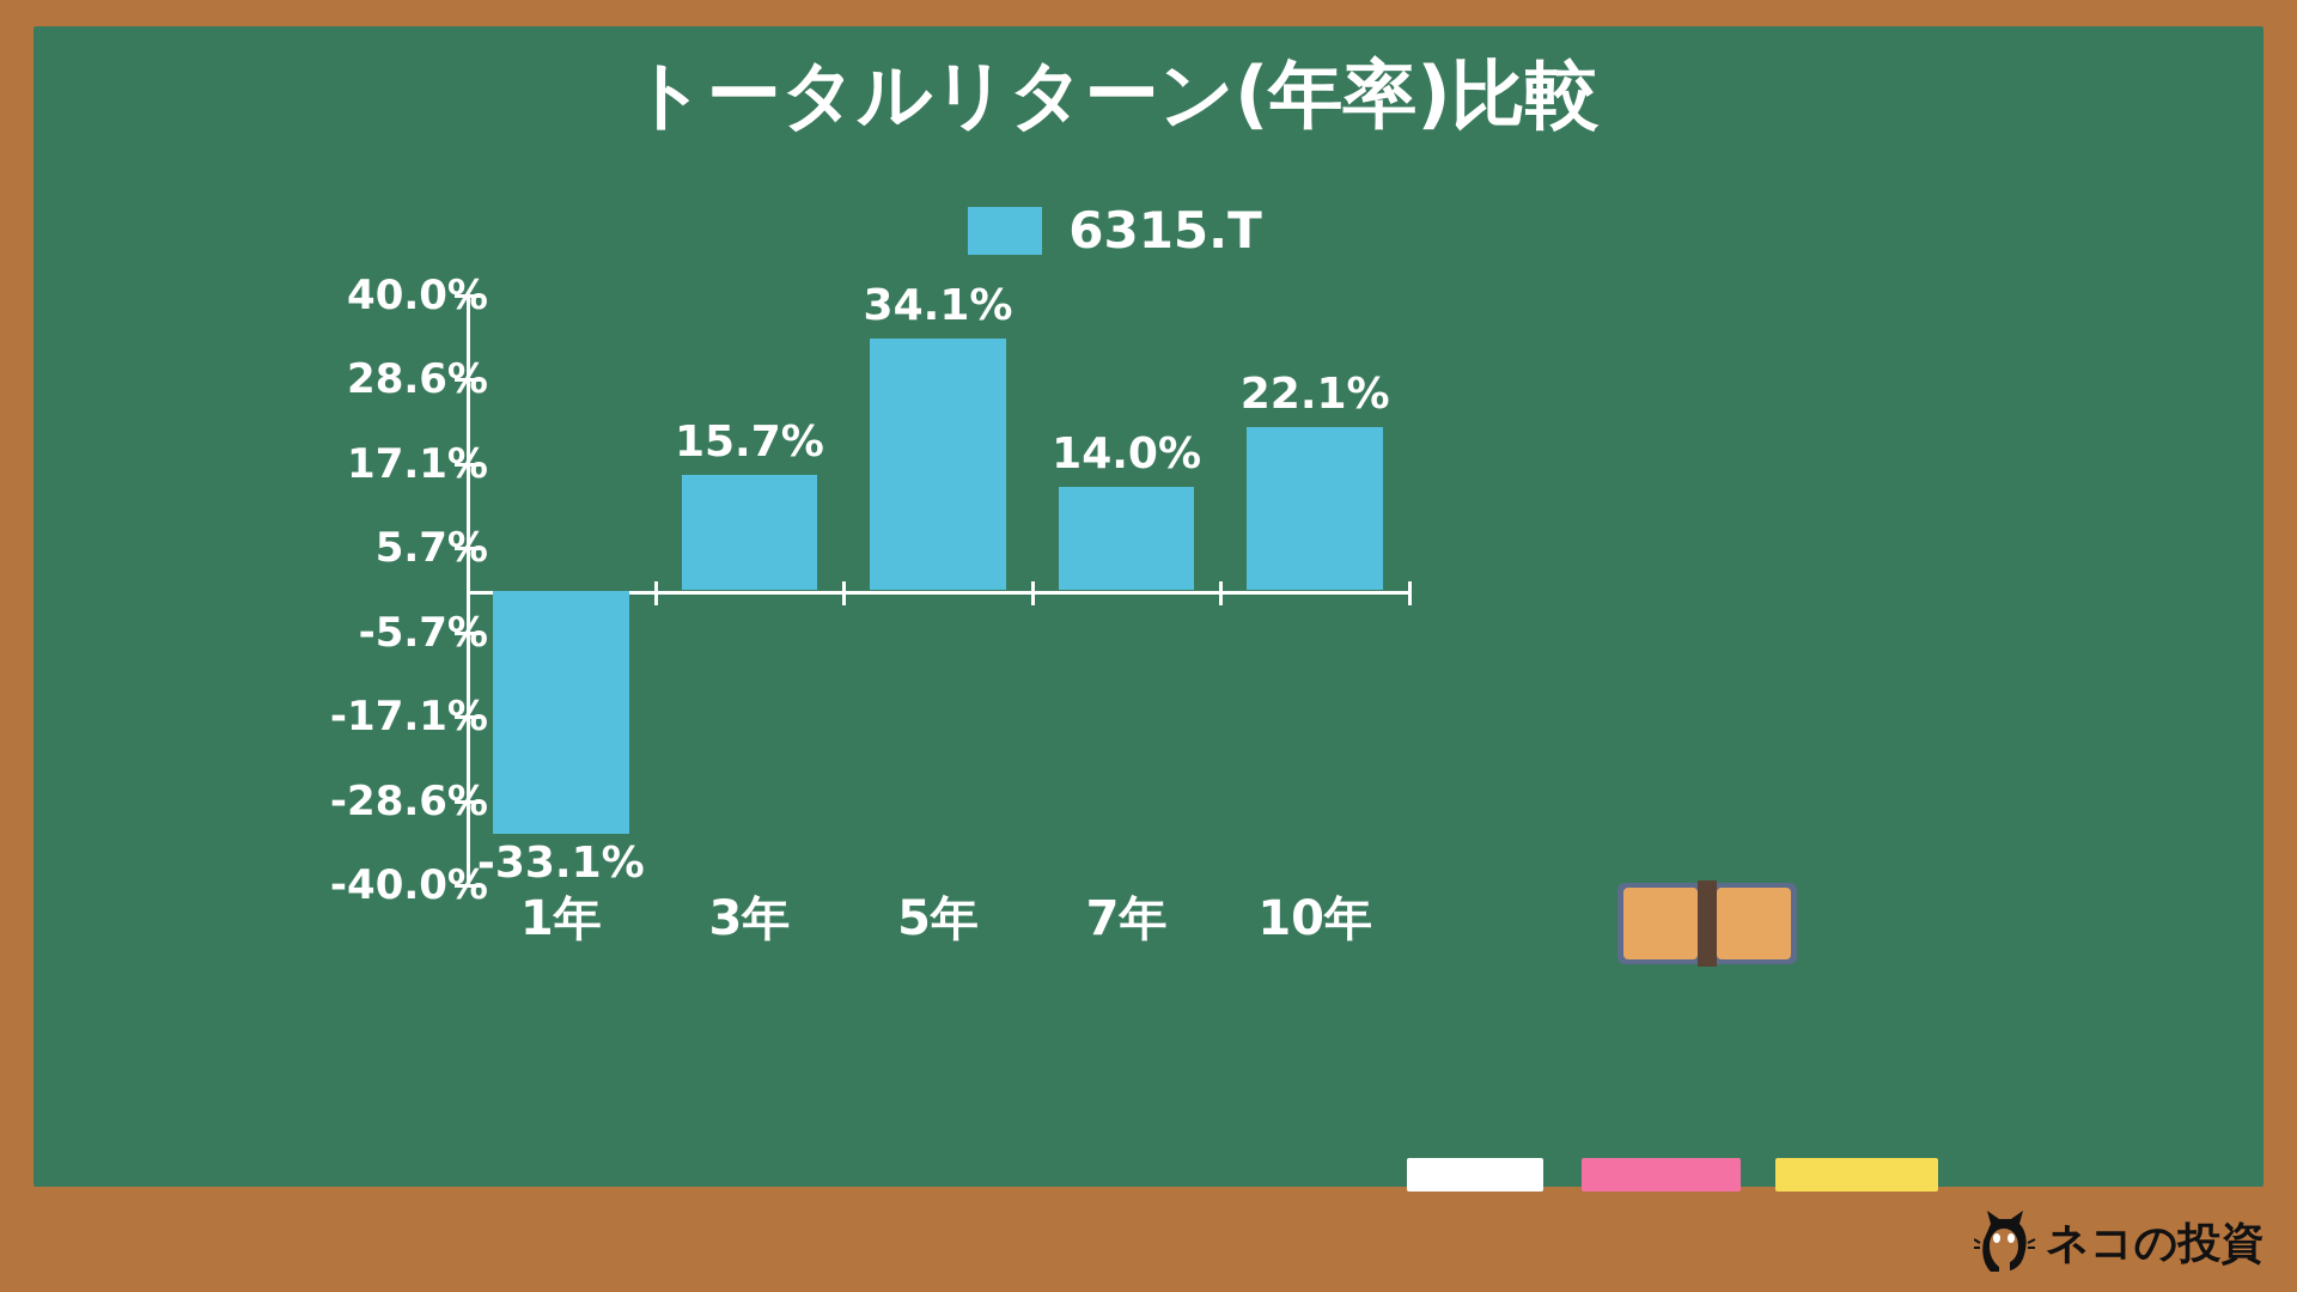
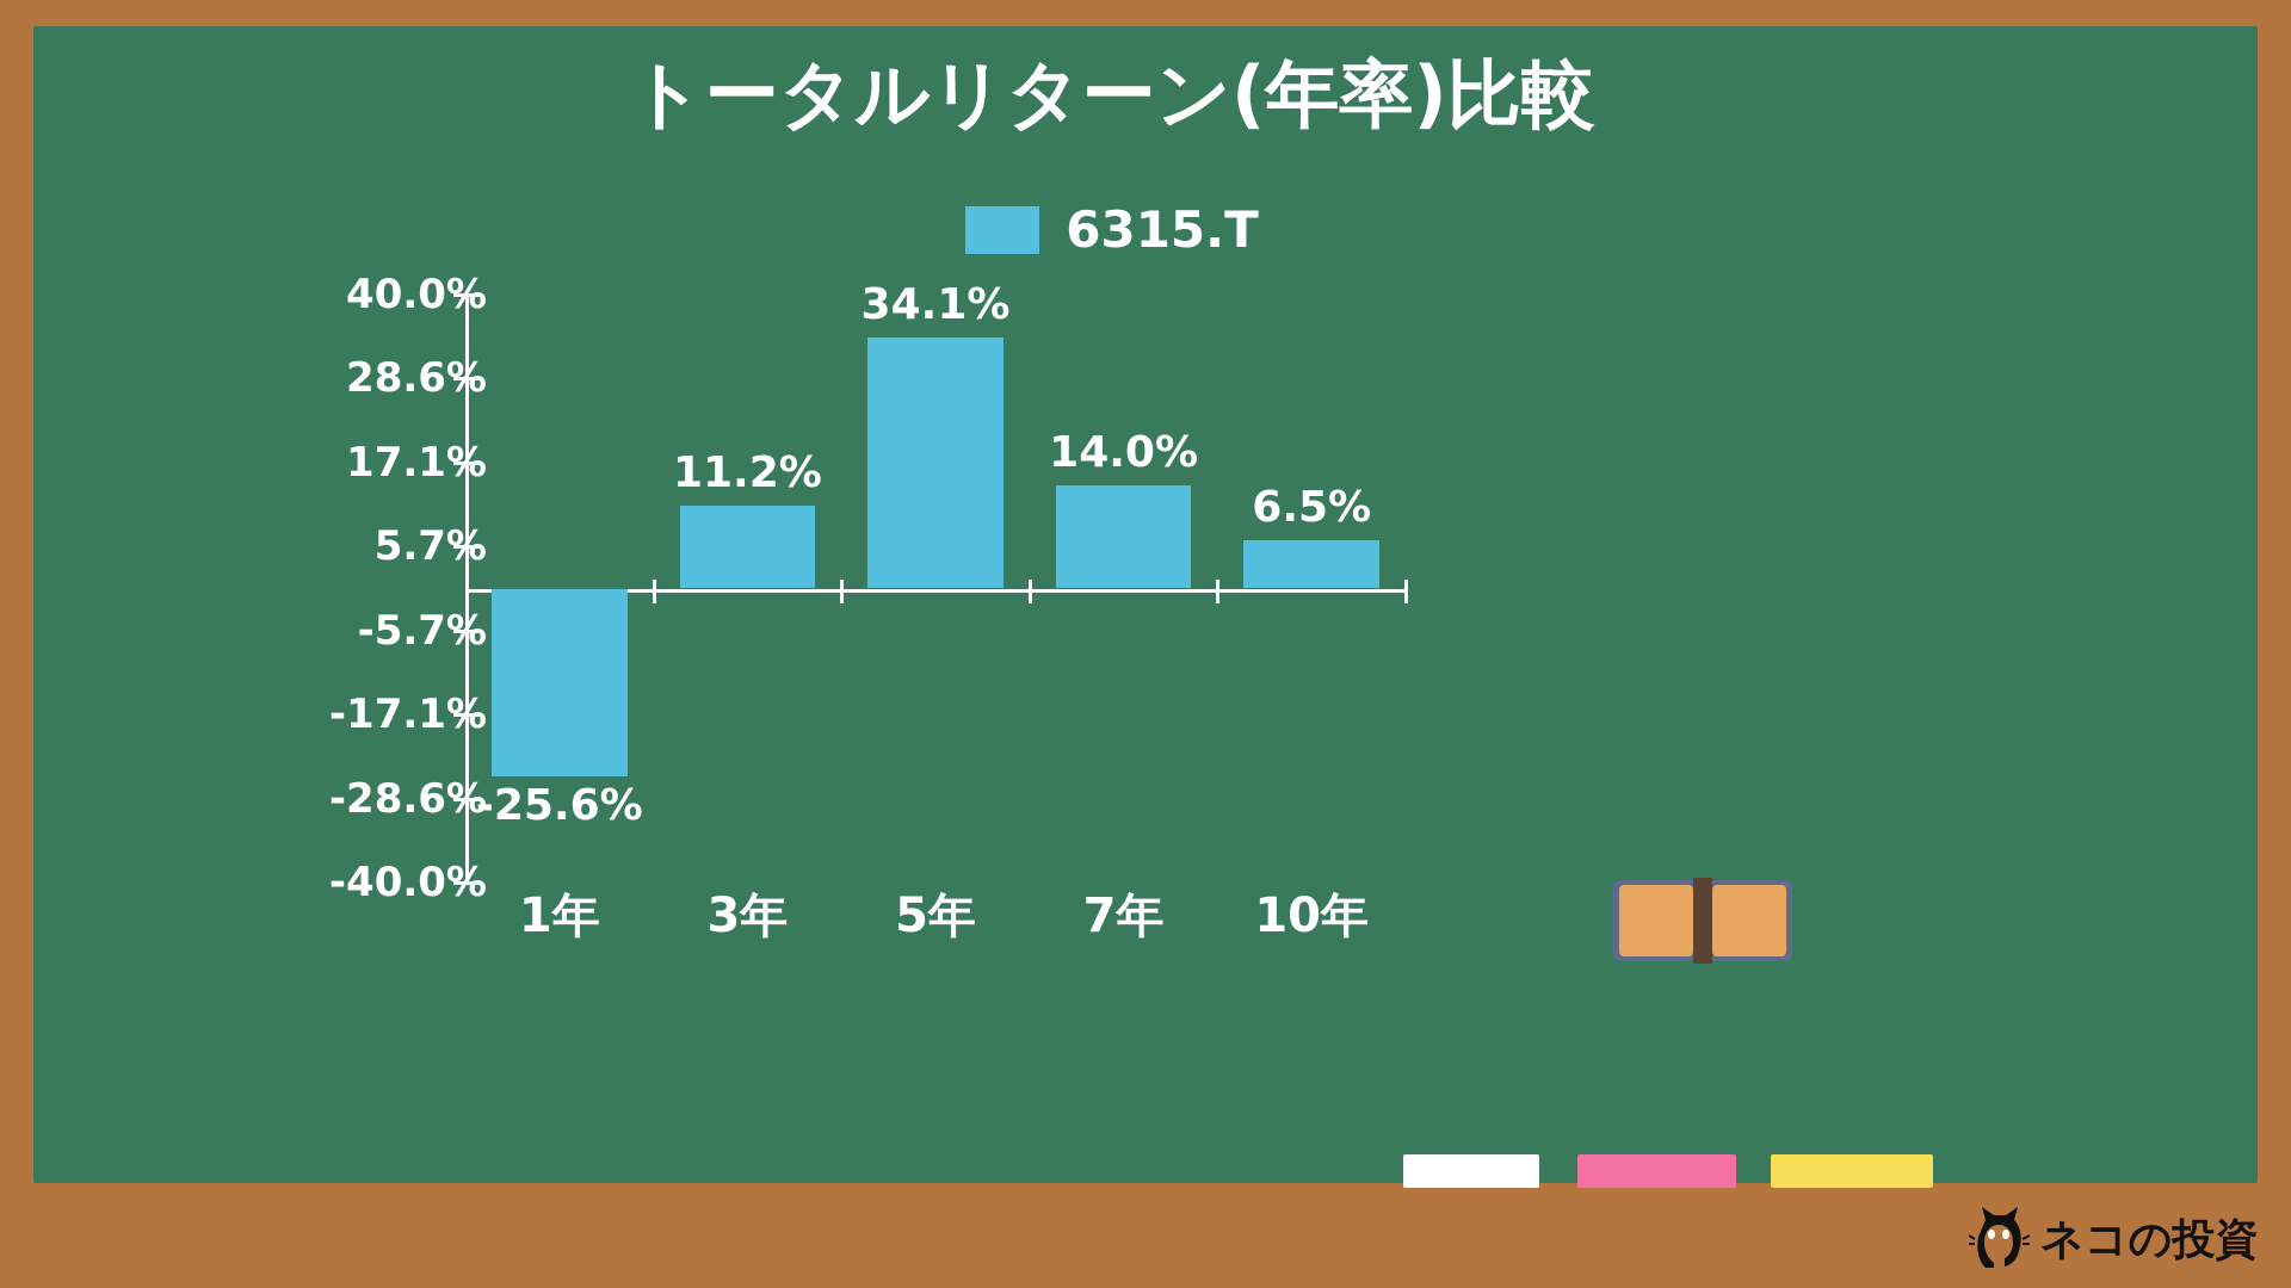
1年: -33.1% -> -25.6%
3年: 15.7% -> 11.2%
10年: 22.1% -> 6.5%
